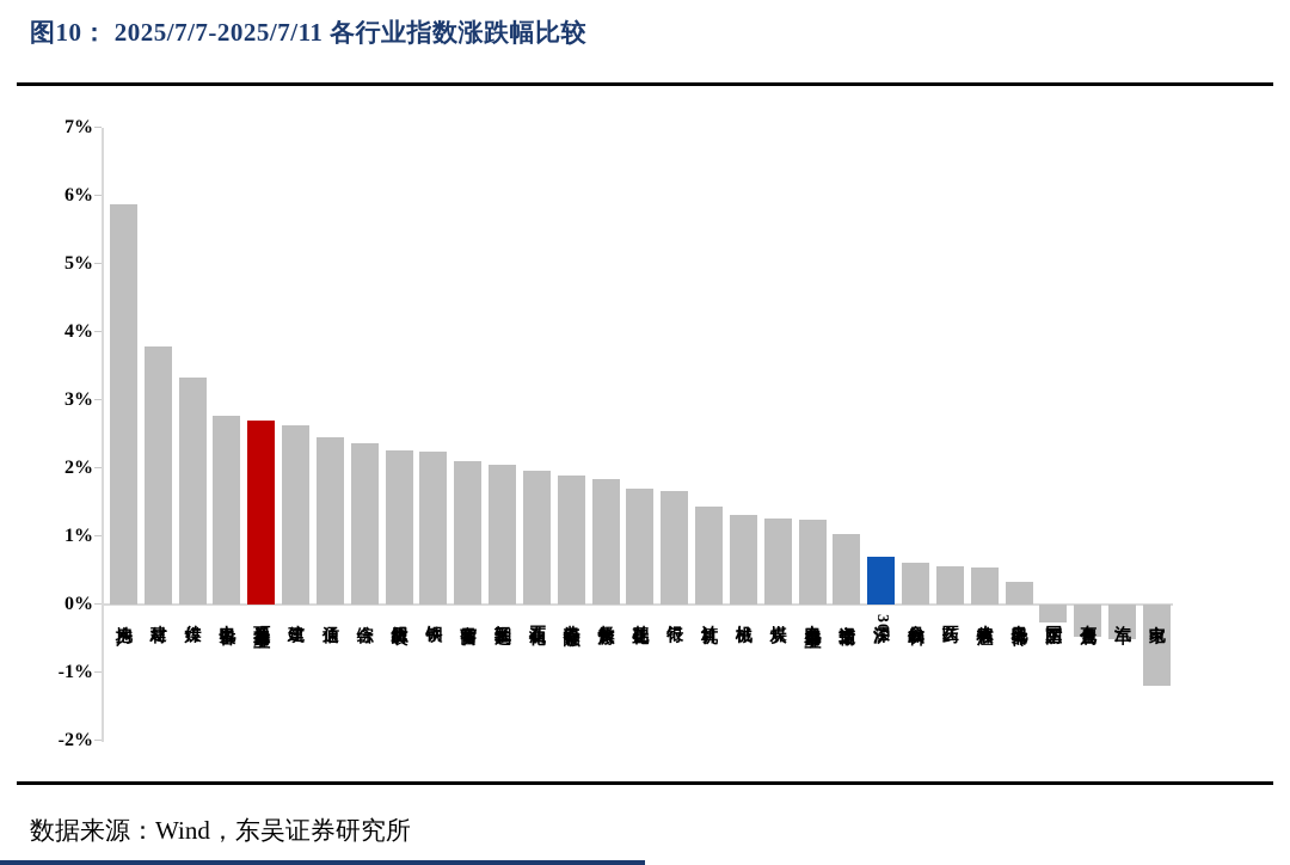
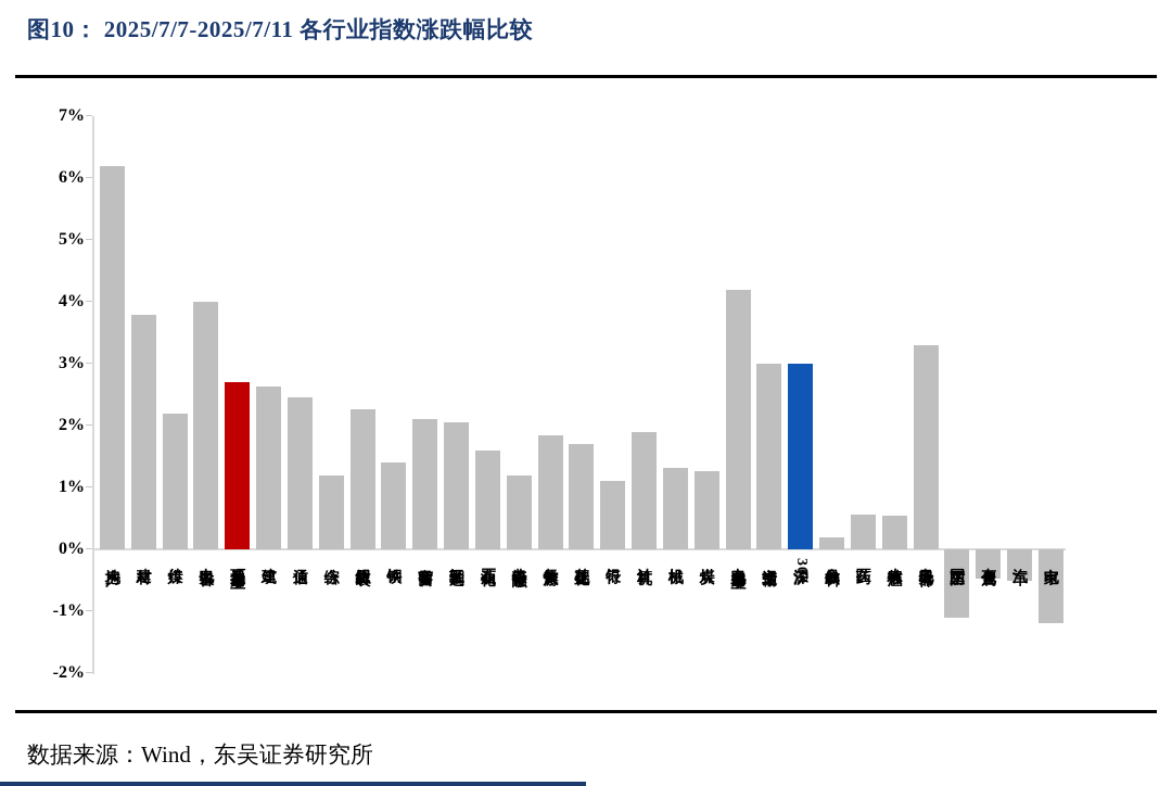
房地产: 5.9% -> 6.2%
传媒: 3.3% -> 2.2%
电力设备: 2.8% -> 4.0%
综合: 2.4% -> 1.2%
钢铁: 2.2% -> 1.4%
石油石化: 2.0% -> 1.6%
非银行金融: 1.9% -> 1.2%
银行: 1.7% -> 1.1%
计算机: 1.4% -> 1.9%
电力及公用事业: 1.2% -> 4.2%
交通运输: 1.0% -> 3.0%
沪深300: 0.7% -> 3.0%
食品饮料: 0.6% -> 0.2%
电子元器件: 0.3% -> 3.3%
国防军工: -0.3% -> -1.1%
